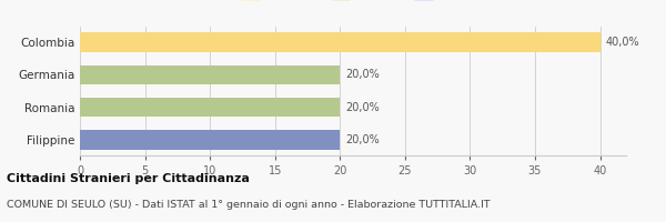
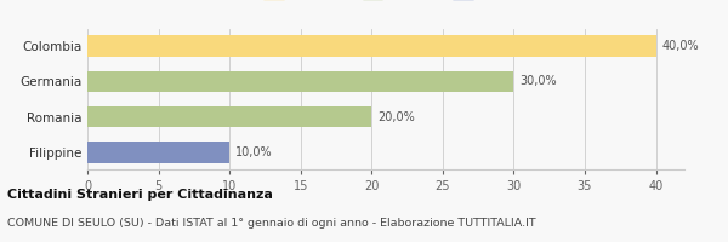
Germania: 20,0% -> 30,0%
Filippine: 20,0% -> 10,0%
